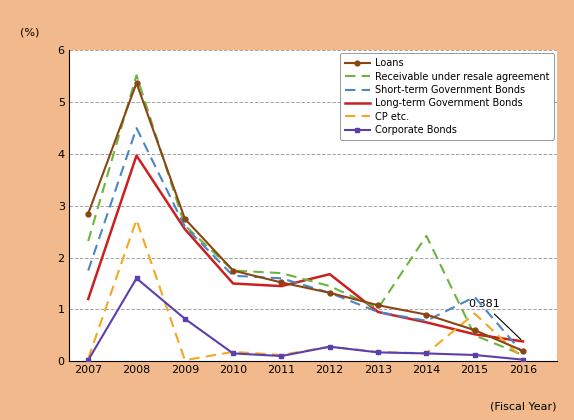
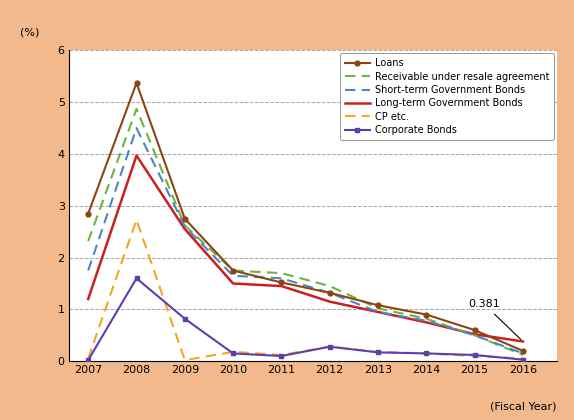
Receivable under resale agreement/2008: 5.52 -> 4.87
Long-term Government Bonds/2012: 1.68 -> 1.15
Receivable under resale agreement/2014: 2.42 -> 0.82
Short-term Government Bonds/2015: 1.24 -> 0.50
CP etc./2015: 0.92 -> 0.10
